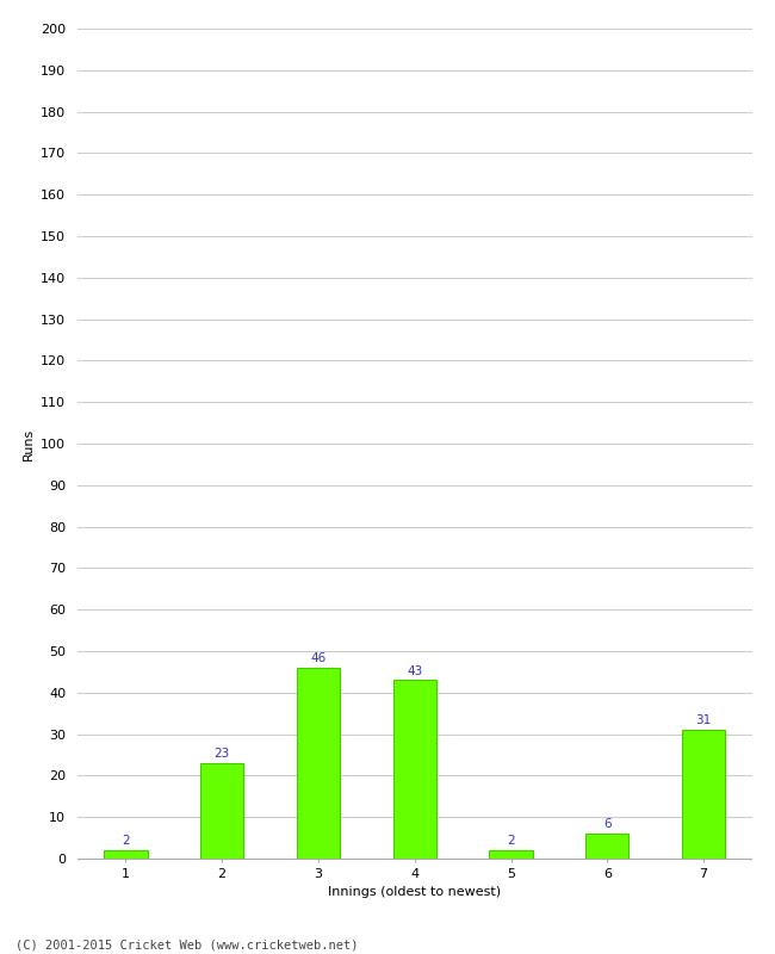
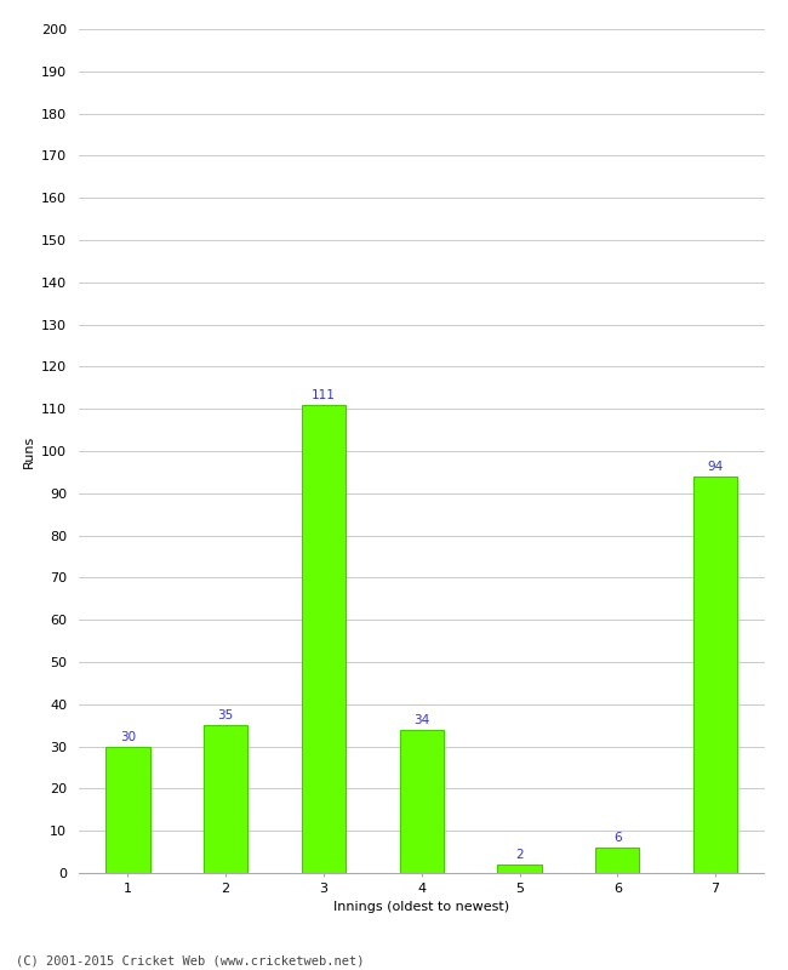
1: 2 -> 30
2: 23 -> 35
3: 46 -> 111
4: 43 -> 34
7: 31 -> 94
